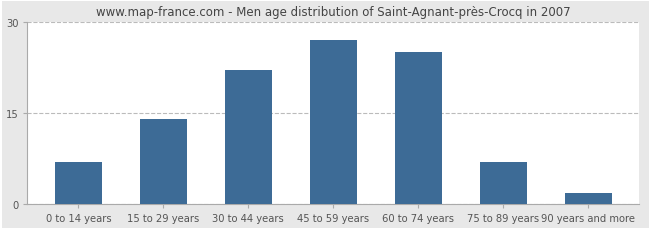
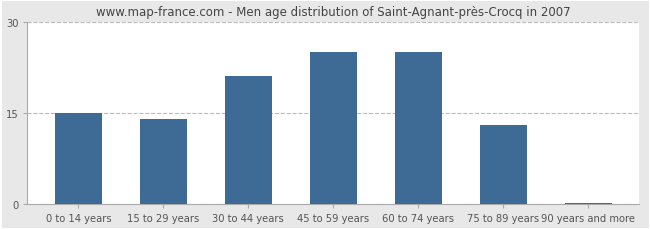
0 to 14 years: 7.0 -> 15.0
30 to 44 years: 22.0 -> 21.0
45 to 59 years: 27.0 -> 25.0
75 to 89 years: 7.0 -> 13.0
90 years and more: 1.8 -> 0.3
